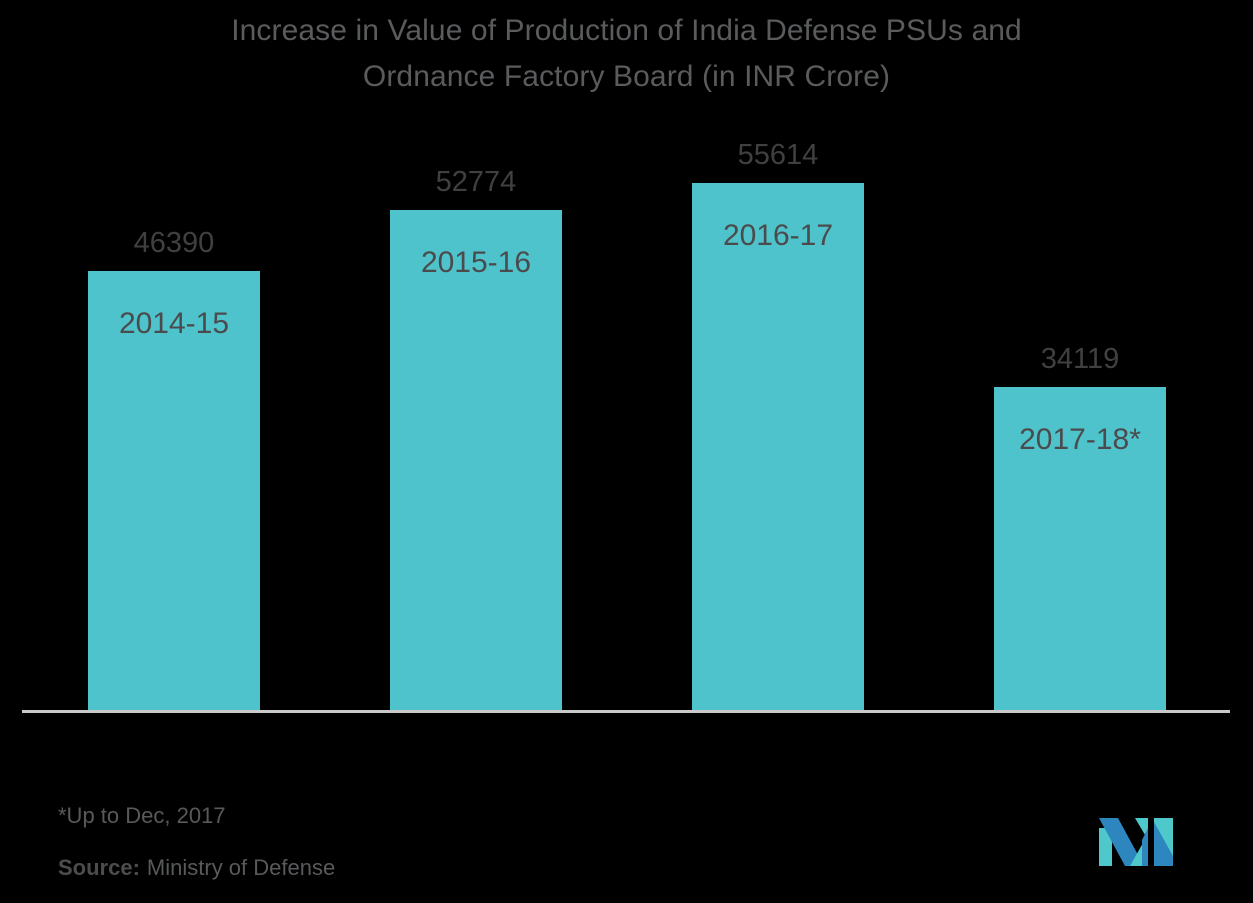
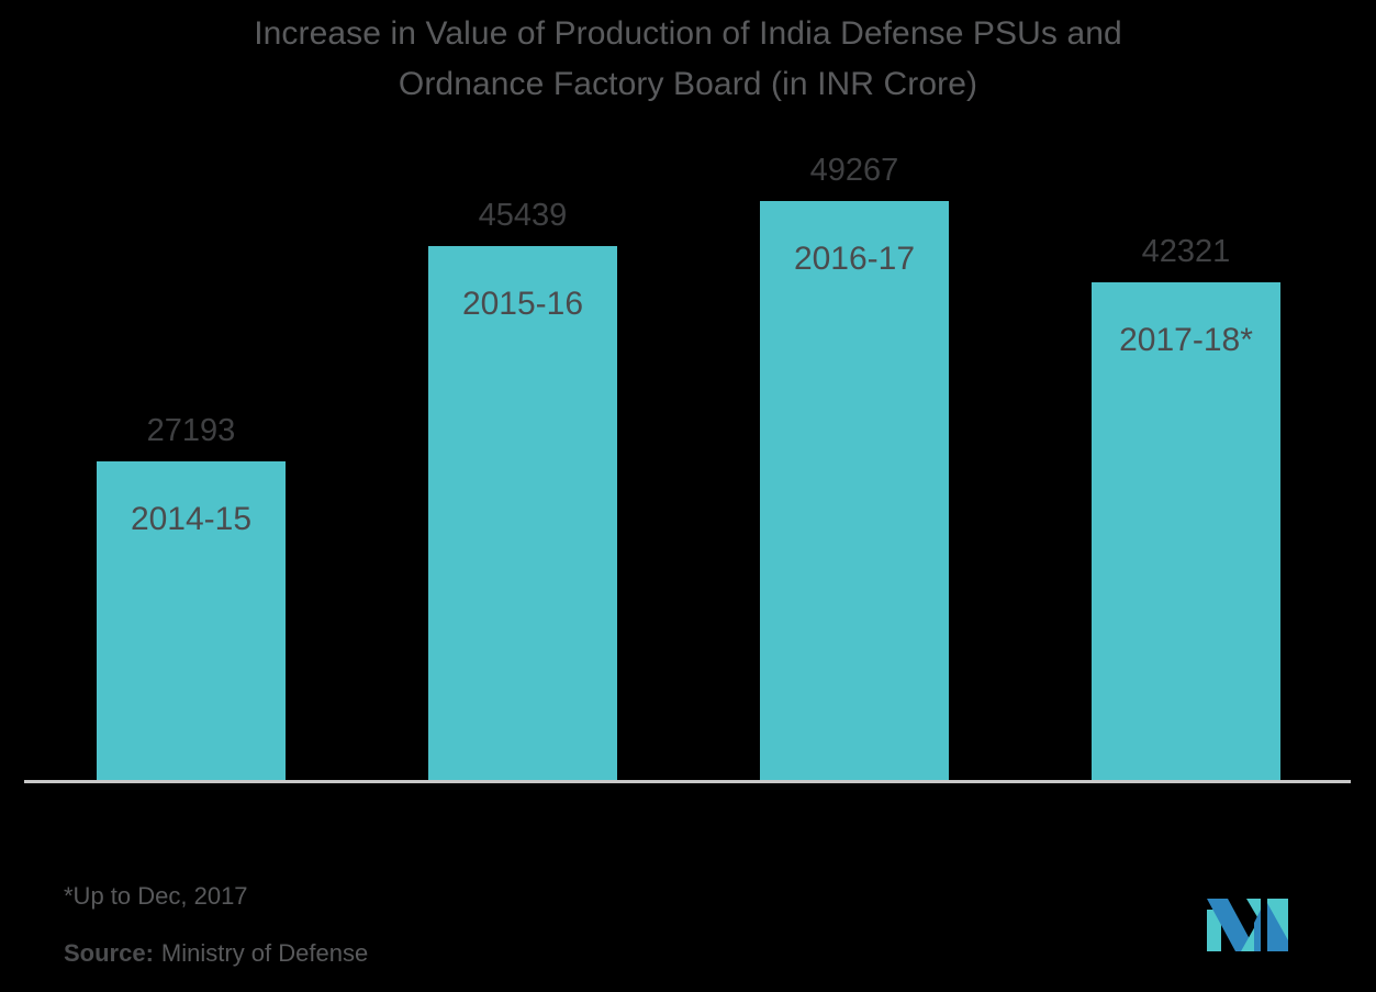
2014-15: 46390 -> 27193
2015-16: 52774 -> 45439
2016-17: 55614 -> 49267
2017-18*: 34119 -> 42321
